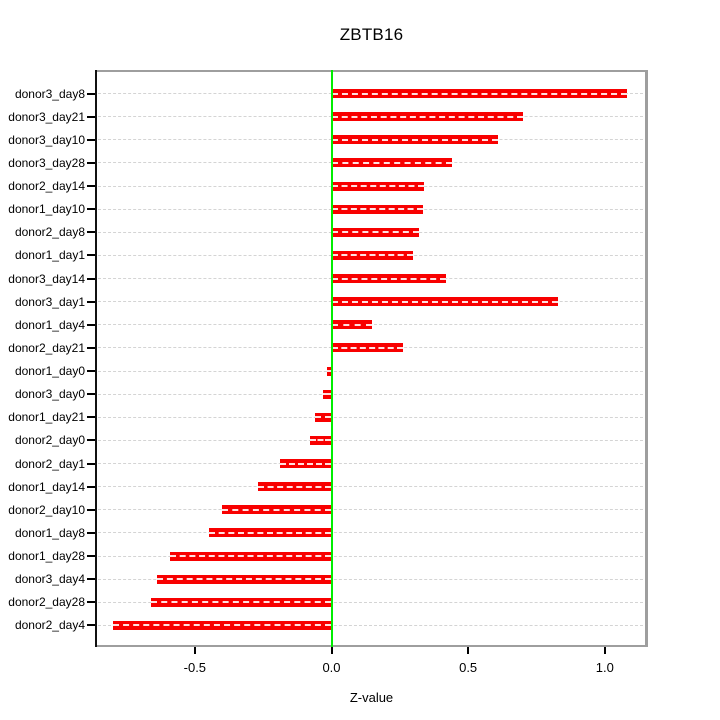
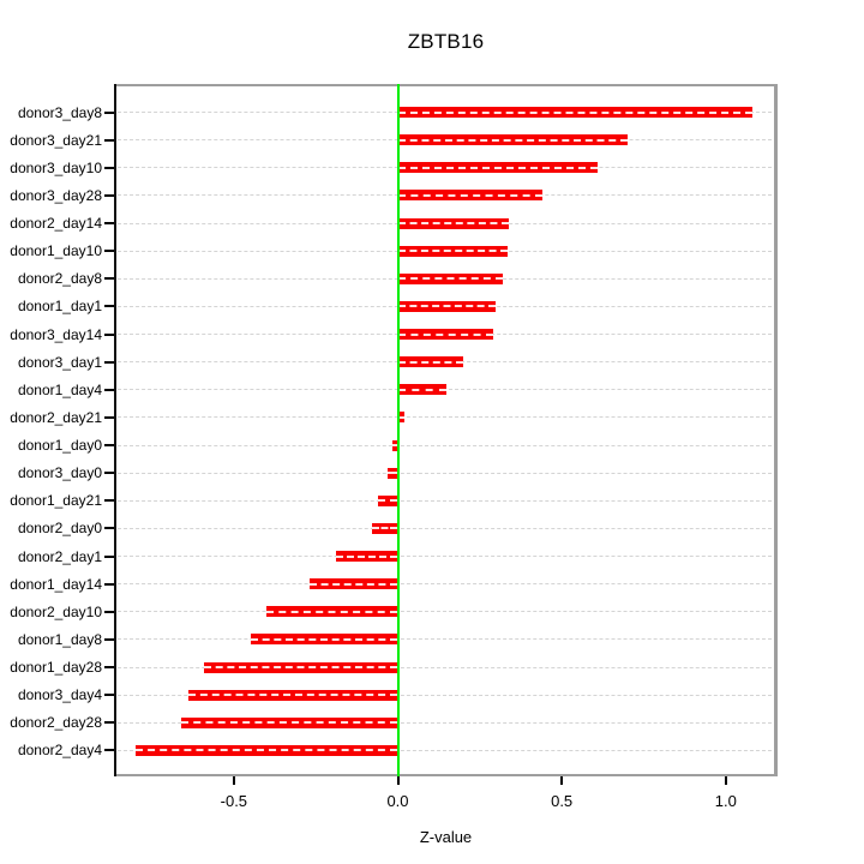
donor3_day14: 0.42 -> 0.29
donor3_day1: 0.83 -> 0.20
donor2_day21: 0.26 -> 0.02
